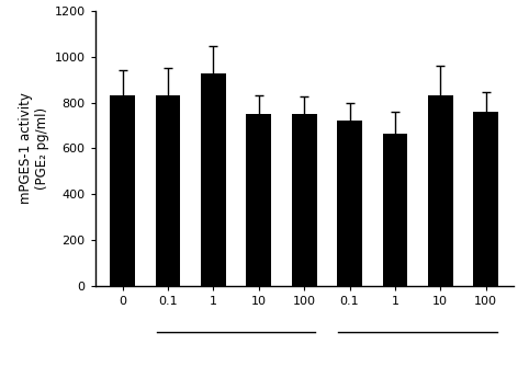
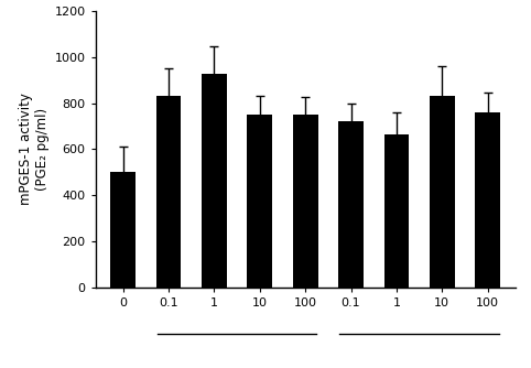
0: 830 -> 500
